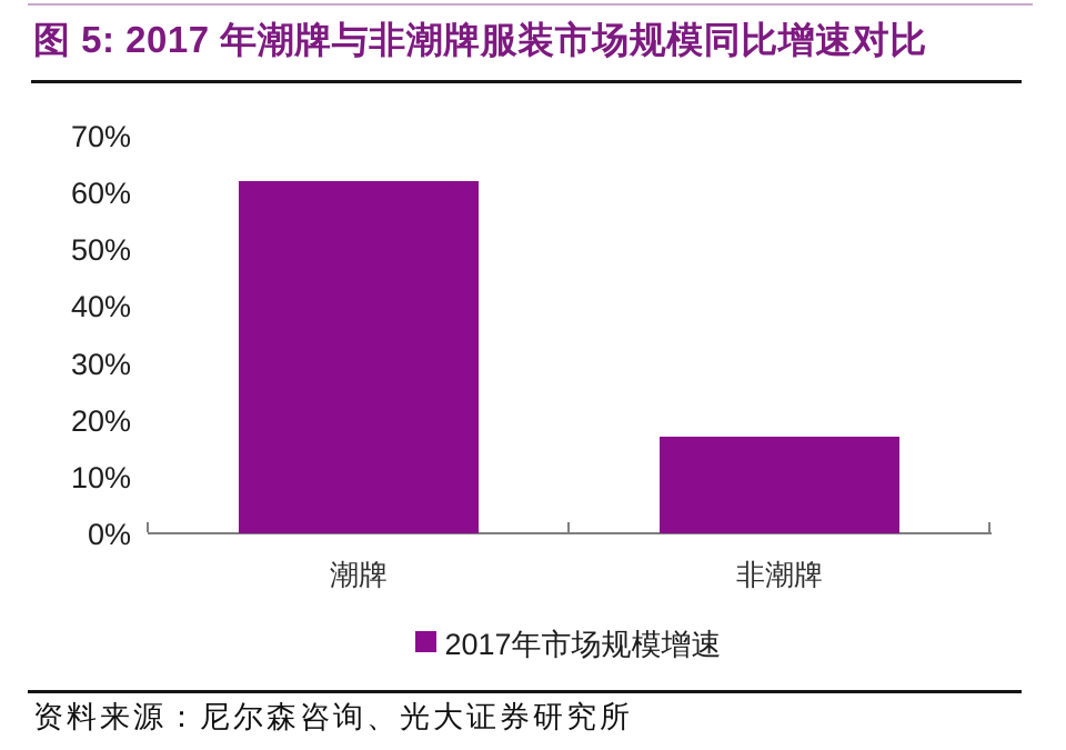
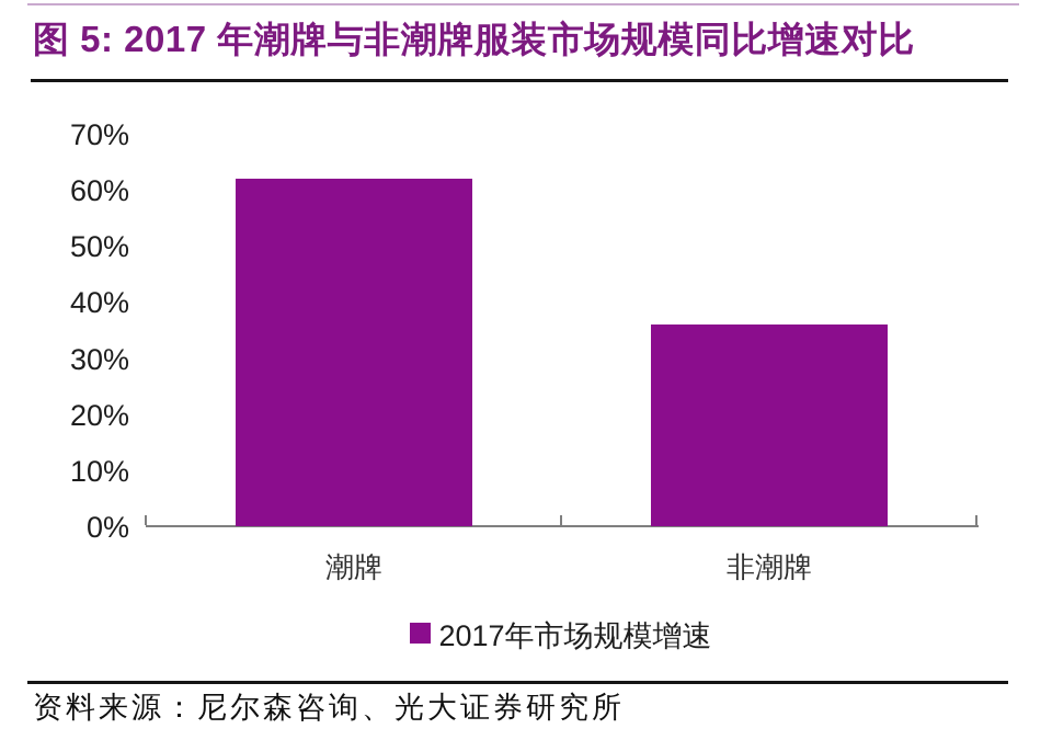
非潮牌: 17% -> 36%
